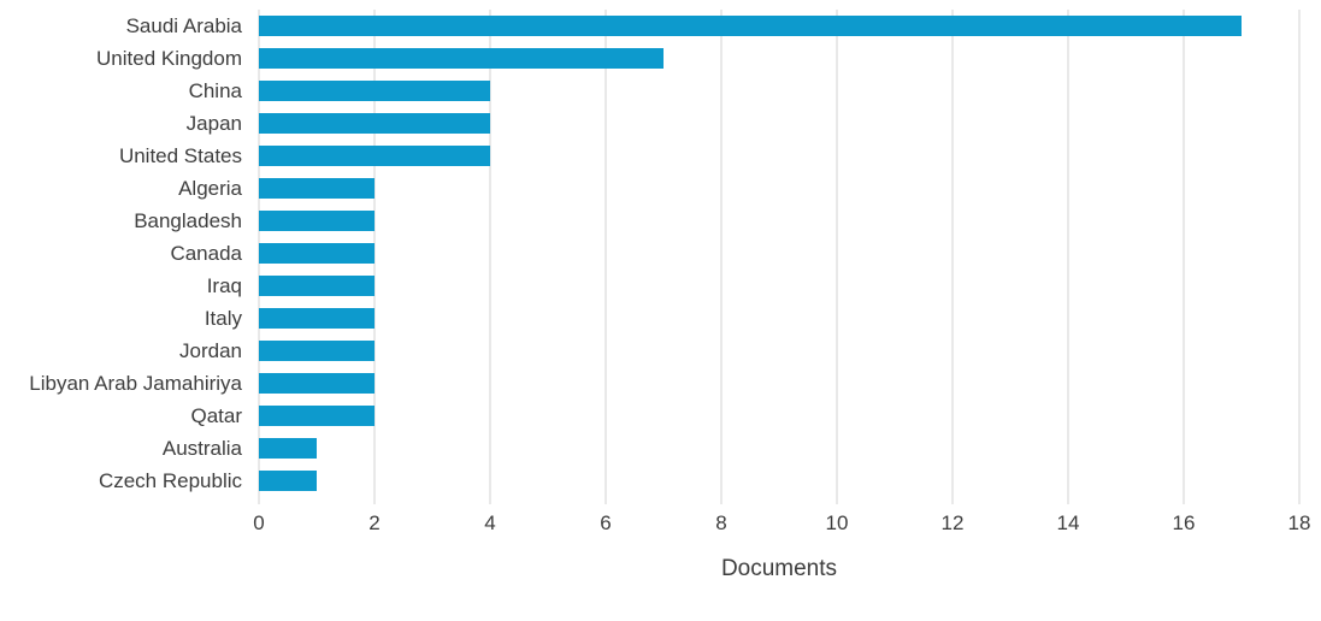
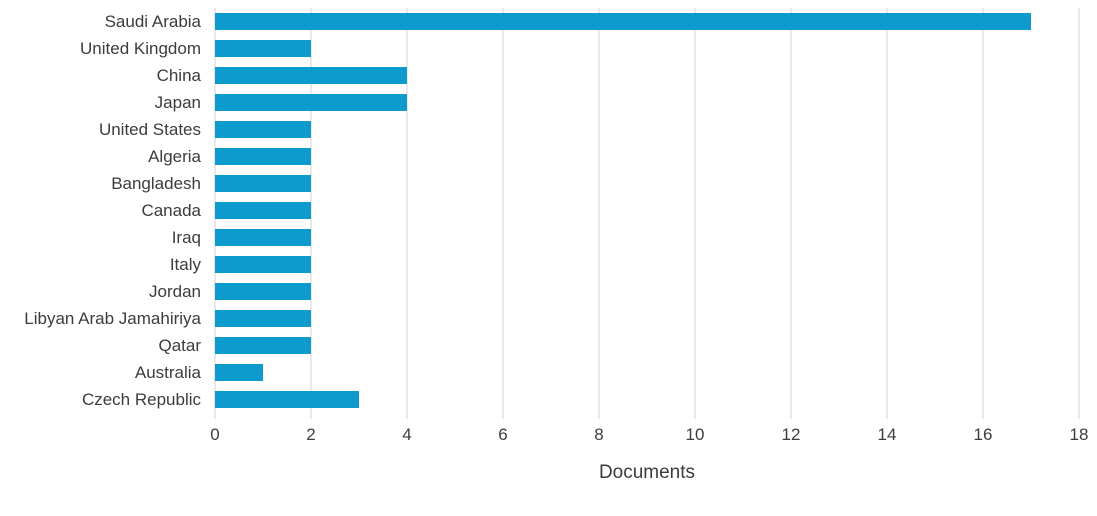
United Kingdom: 7 -> 2
United States: 4 -> 2
Czech Republic: 1 -> 3
